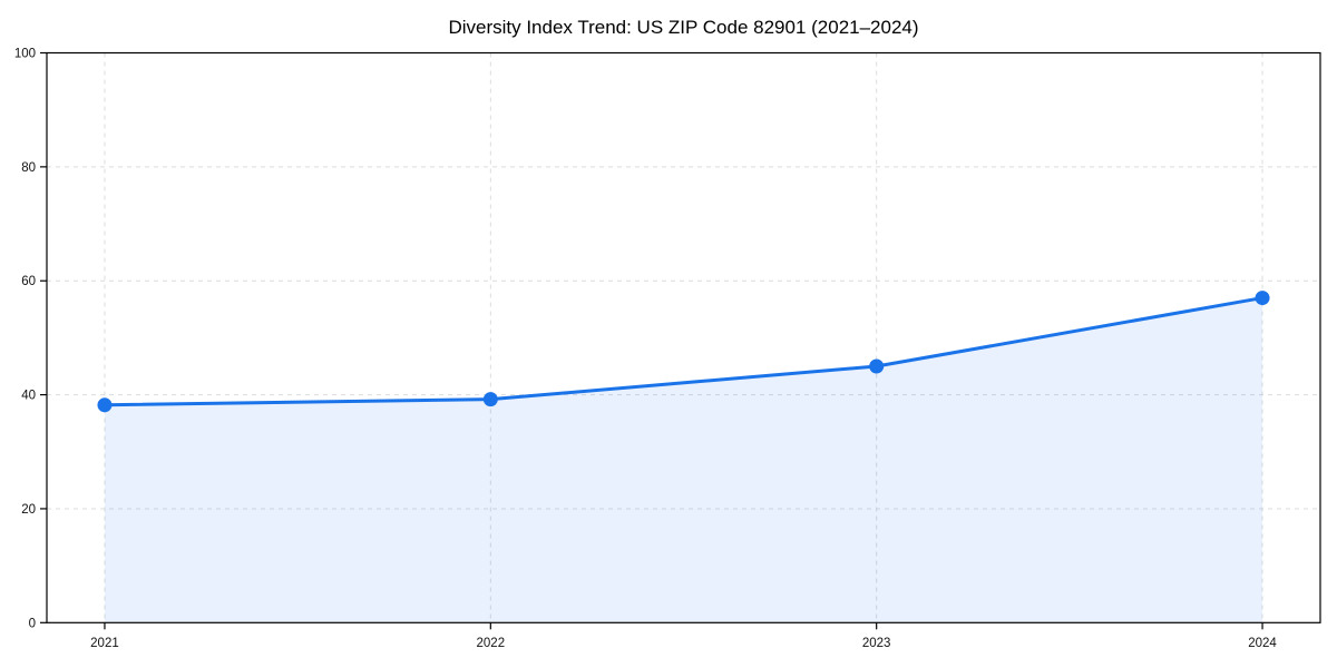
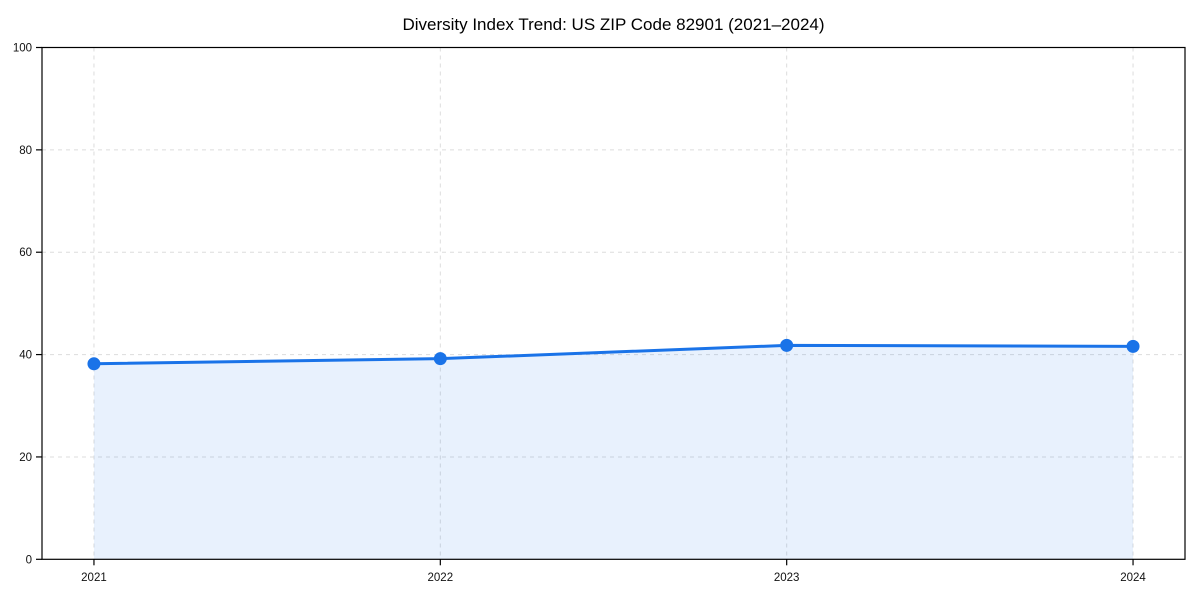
2023: 45 -> 42
2024: 57 -> 42
